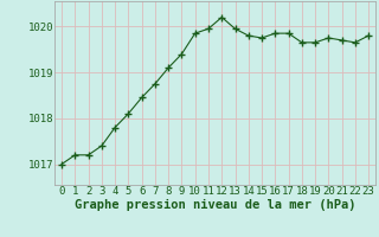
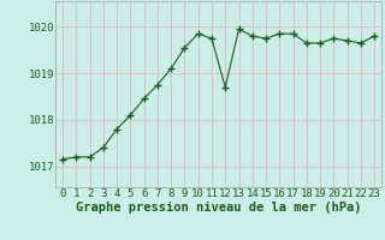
0: 1017.00 -> 1017.15
9: 1019.40 -> 1019.55
11: 1019.95 -> 1019.75
12: 1020.20 -> 1018.70
